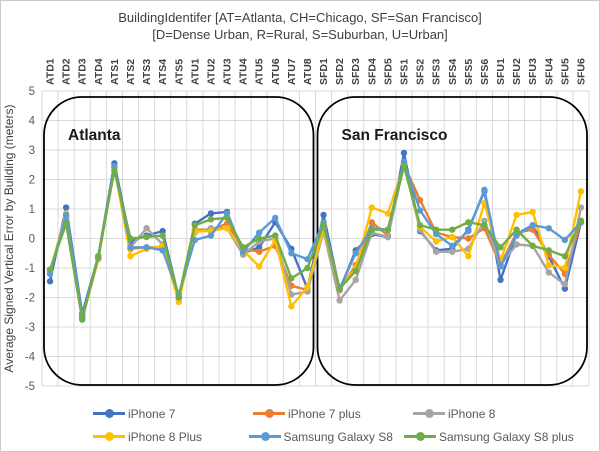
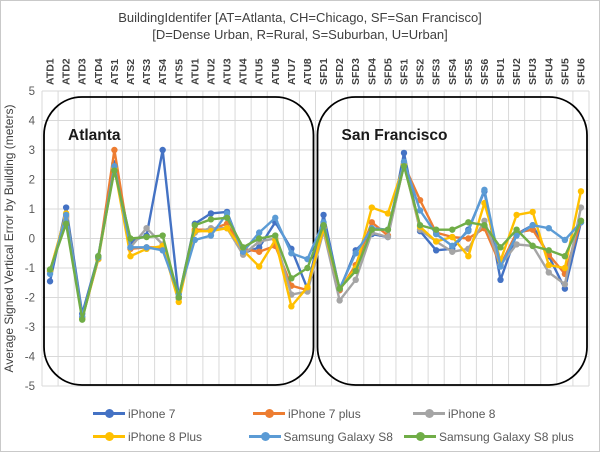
iPhone 7 plus/ATS1: 2.4 -> 3.0
iPhone 7/ATS4: 0.2 -> 3.0
iPhone 8/SFS3: -0.5 -> -0.1
